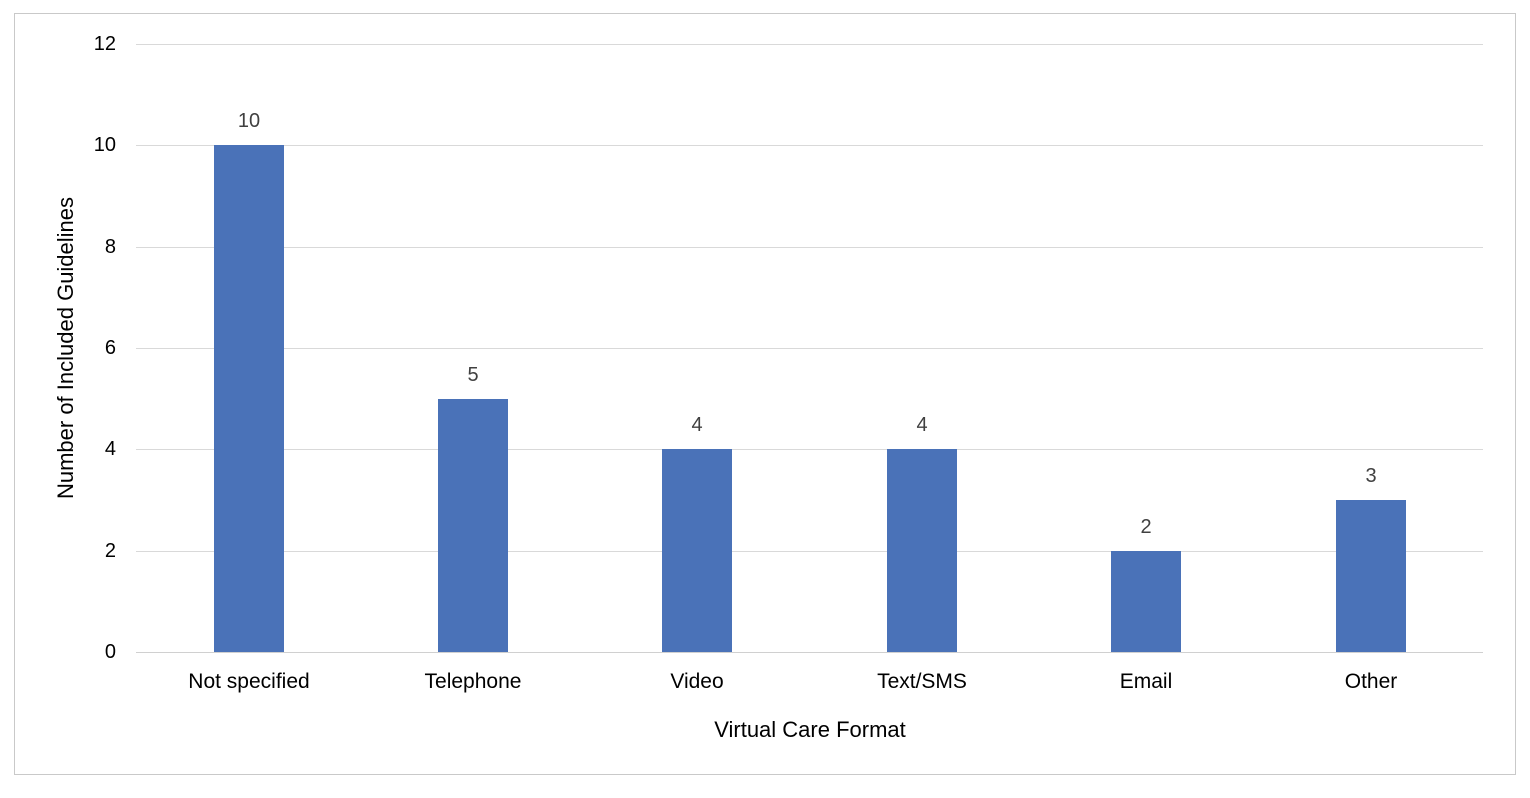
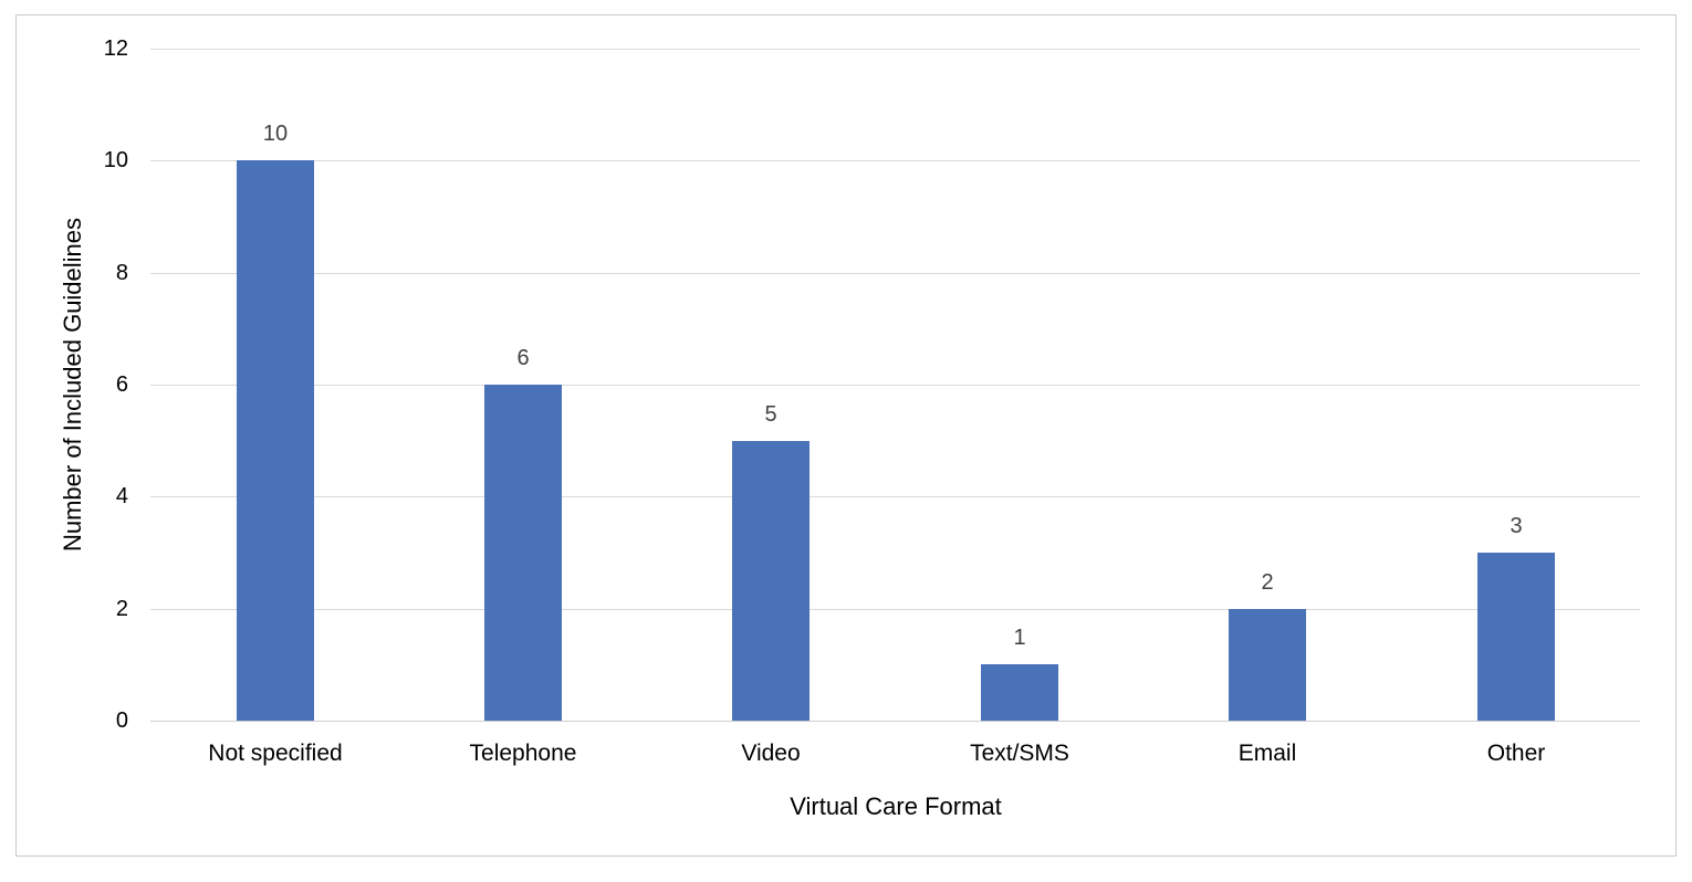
Telephone: 5 -> 6
Video: 4 -> 5
Text/SMS: 4 -> 1
